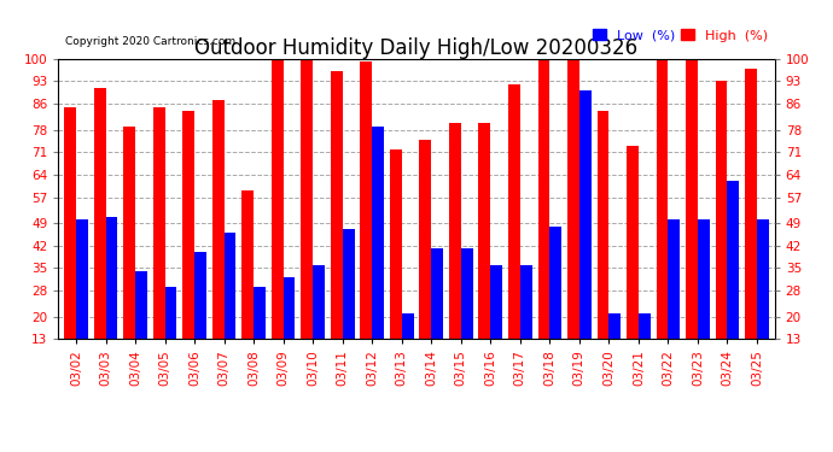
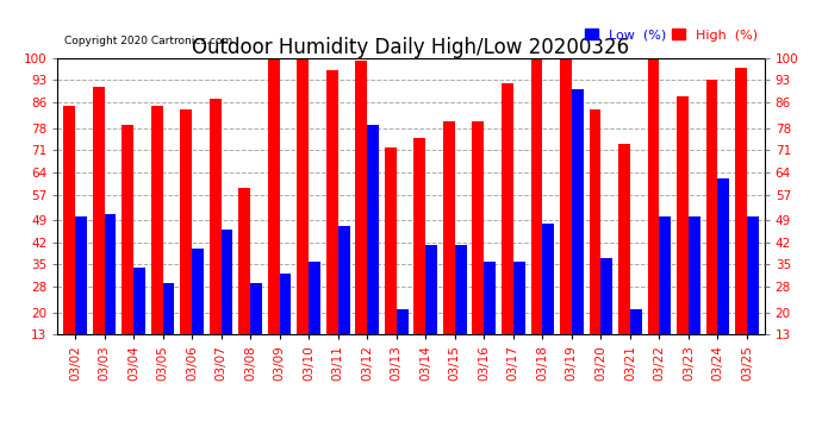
Low (%)/03/20: 21 -> 37
High (%)/03/23: 100 -> 88
